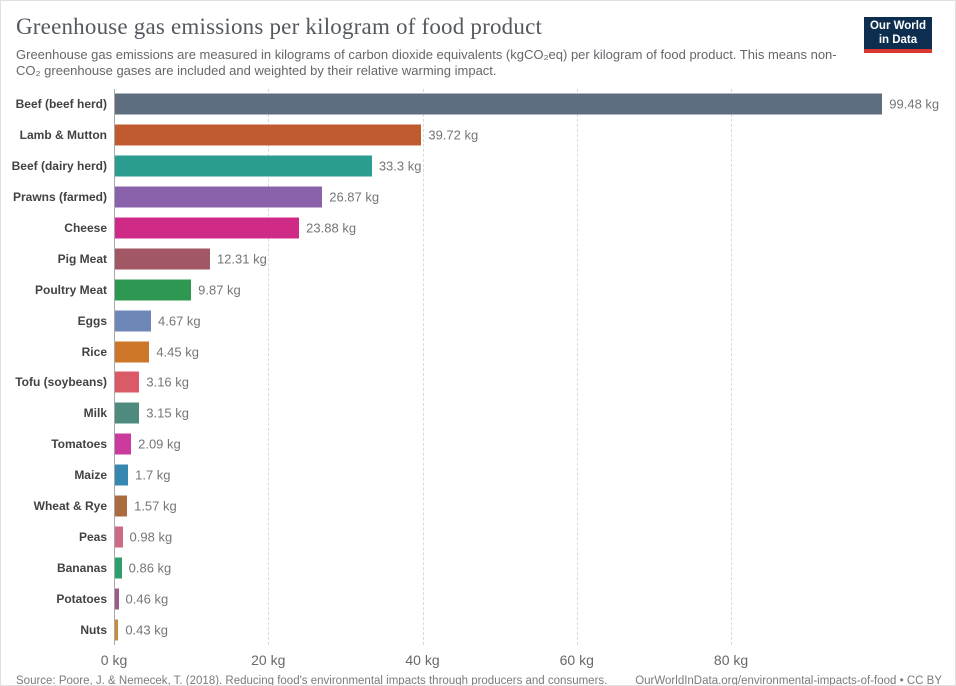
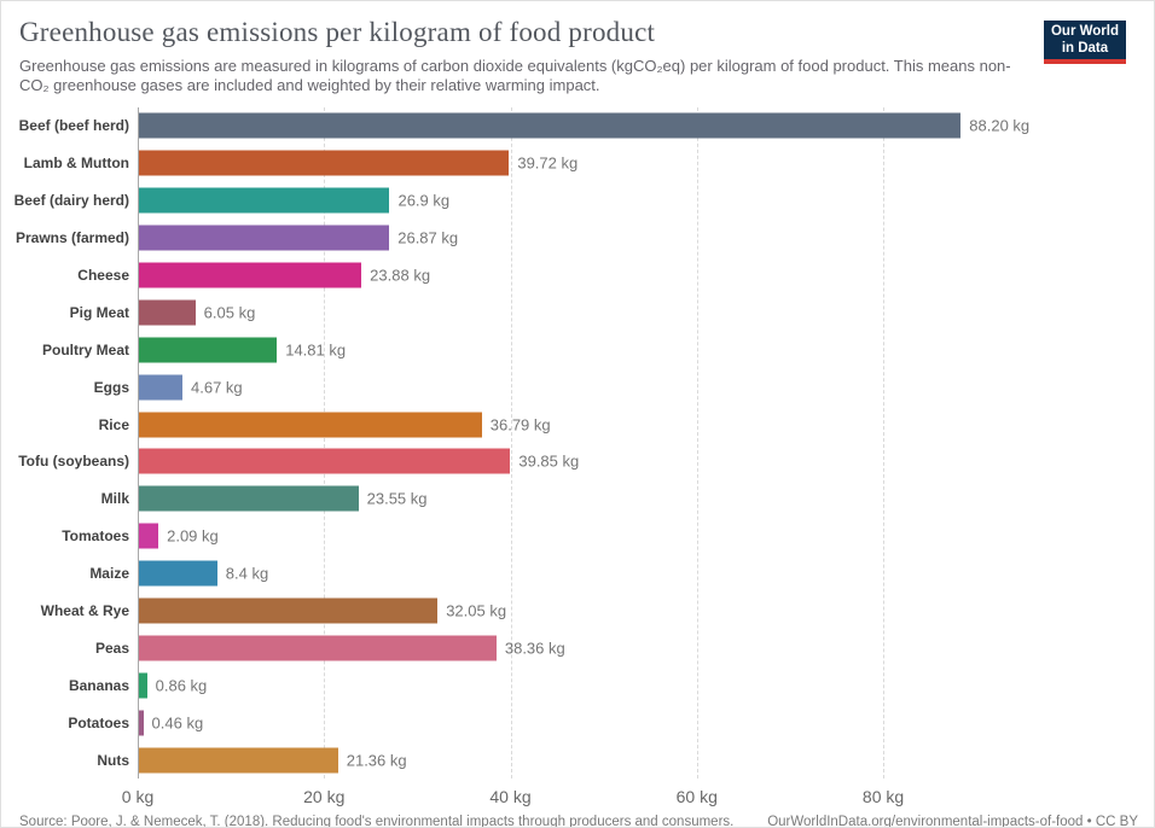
Beef (beef herd): 99.48 -> 88.20
Beef (dairy herd): 33.3 -> 26.9
Pig Meat: 12.31 -> 6.05
Poultry Meat: 9.87 -> 14.81
Rice: 4.45 -> 36.79
Tofu (soybeans): 3.16 -> 39.85
Milk: 3.15 -> 23.55
Maize: 1.7 -> 8.4
Wheat & Rye: 1.57 -> 32.05
Peas: 0.98 -> 38.36
Nuts: 0.43 -> 21.36
